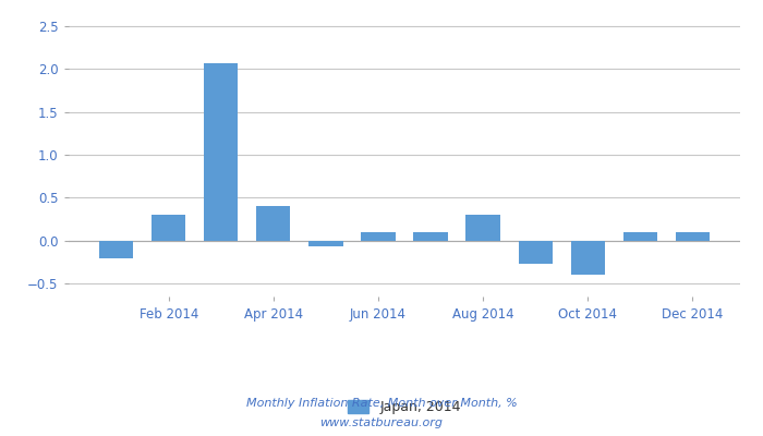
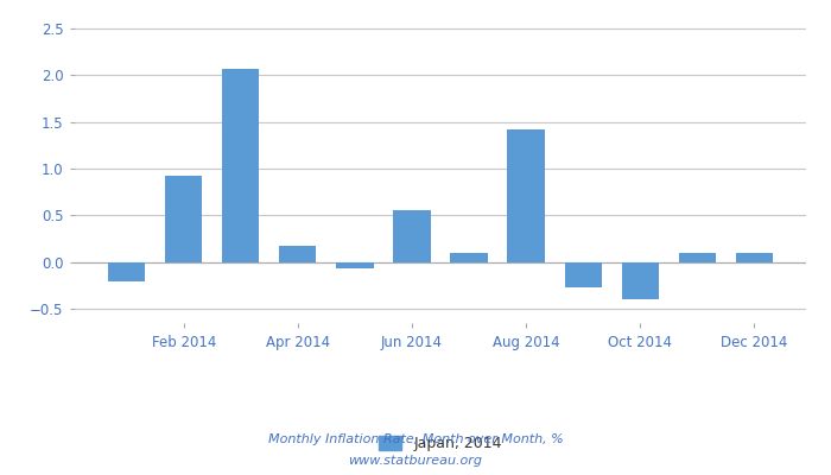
Feb 2014: 0.30 -> 0.92
Apr 2014: 0.40 -> 0.18
Jun 2014: 0.10 -> 0.56
Aug 2014: 0.30 -> 1.42
